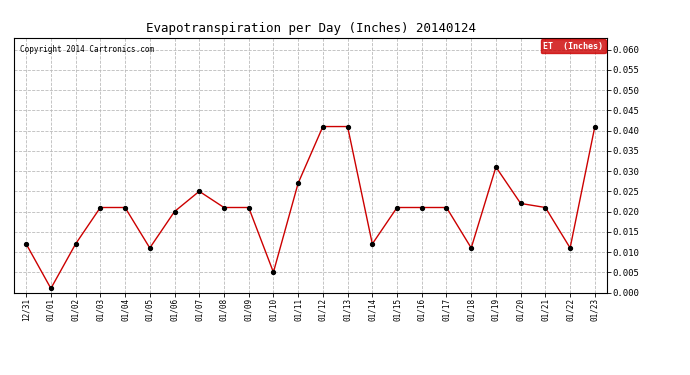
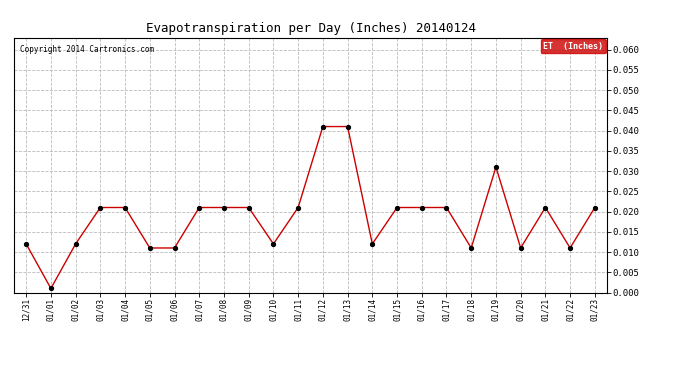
01/06: 0.020 -> 0.011
01/07: 0.025 -> 0.021
01/10: 0.005 -> 0.012
01/11: 0.027 -> 0.021
01/20: 0.022 -> 0.011
01/23: 0.041 -> 0.021
